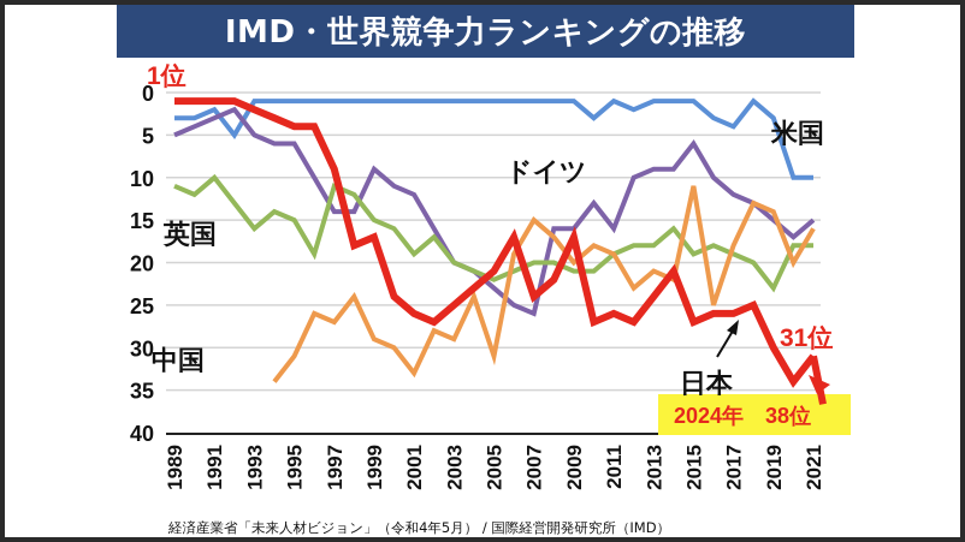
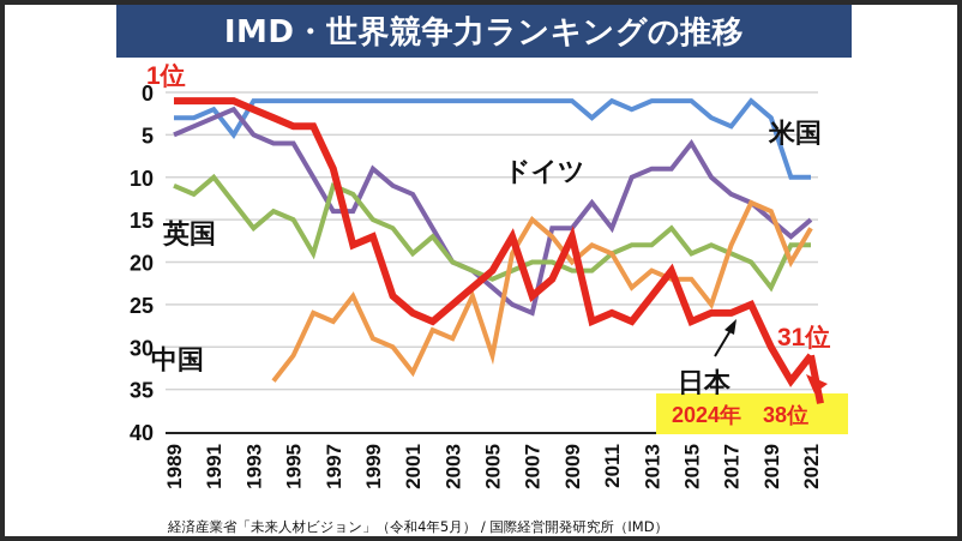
中国/2015: 11 -> 22
